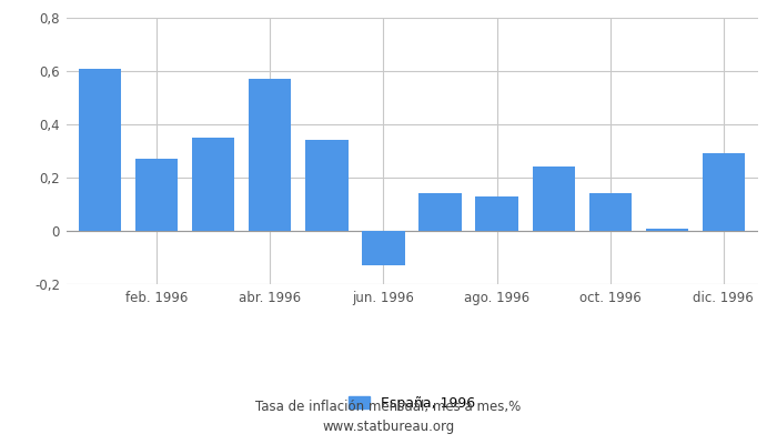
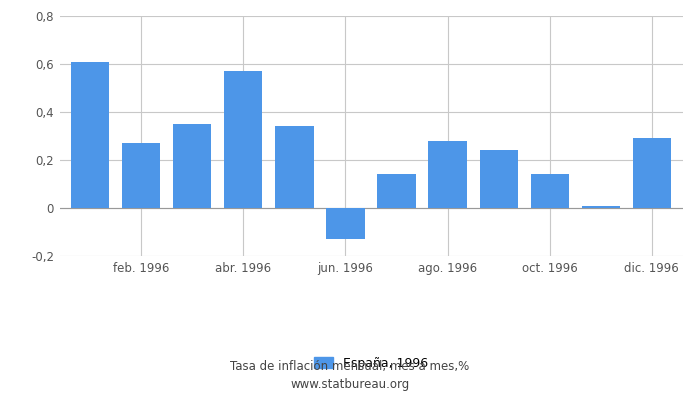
ago. 1996: 0,13 -> 0,28
